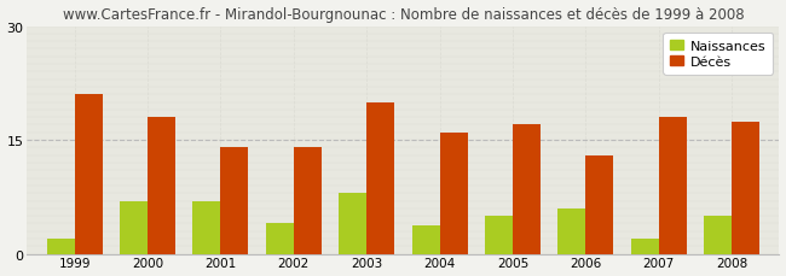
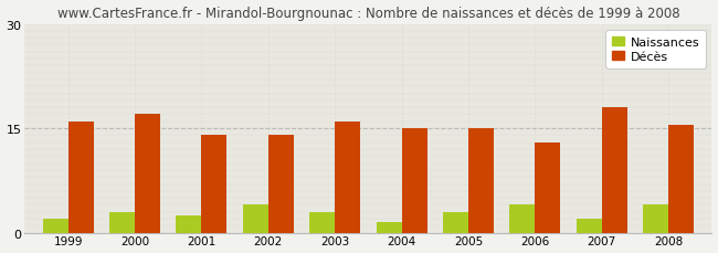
Décès/1999: 21.0 -> 16.0
Naissances/2000: 7.0 -> 3.0
Décès/2000: 18.0 -> 17.0
Naissances/2001: 7.0 -> 2.5
Naissances/2003: 8.0 -> 3.0
Décès/2003: 20.0 -> 16.0
Naissances/2004: 3.8 -> 1.5
Décès/2004: 16.0 -> 15.0
Naissances/2005: 5.0 -> 3.0
Décès/2005: 17.0 -> 15.0
Naissances/2006: 6.0 -> 4.0
Naissances/2008: 5.0 -> 4.0
Décès/2008: 17.4 -> 15.5
